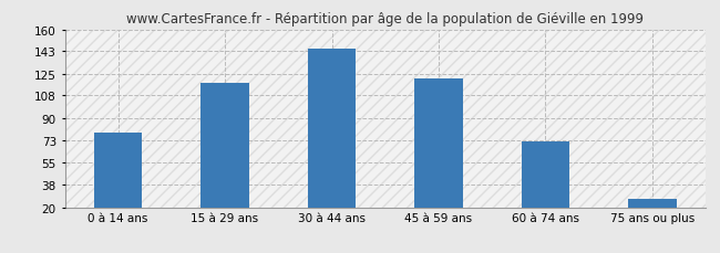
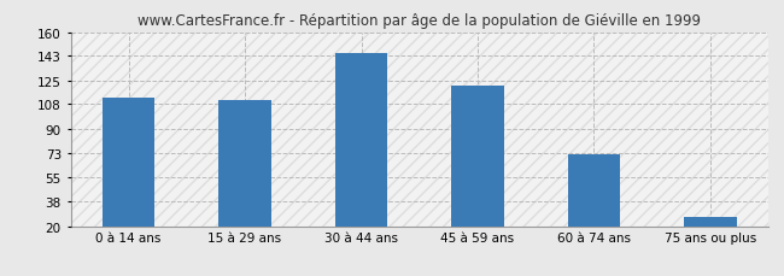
0 à 14 ans: 79 -> 113
15 à 29 ans: 118 -> 111
